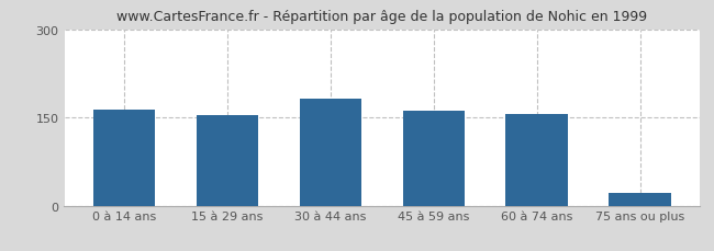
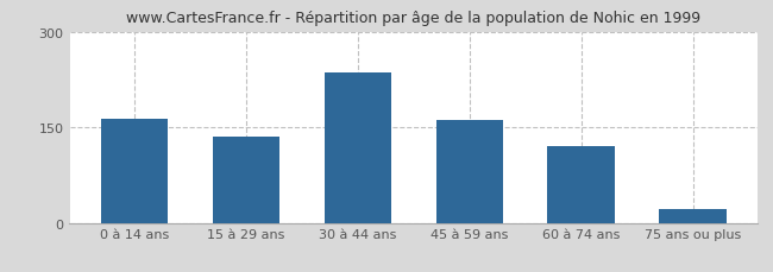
15 à 29 ans: 154 -> 136
30 à 44 ans: 181 -> 236
60 à 74 ans: 155 -> 120
